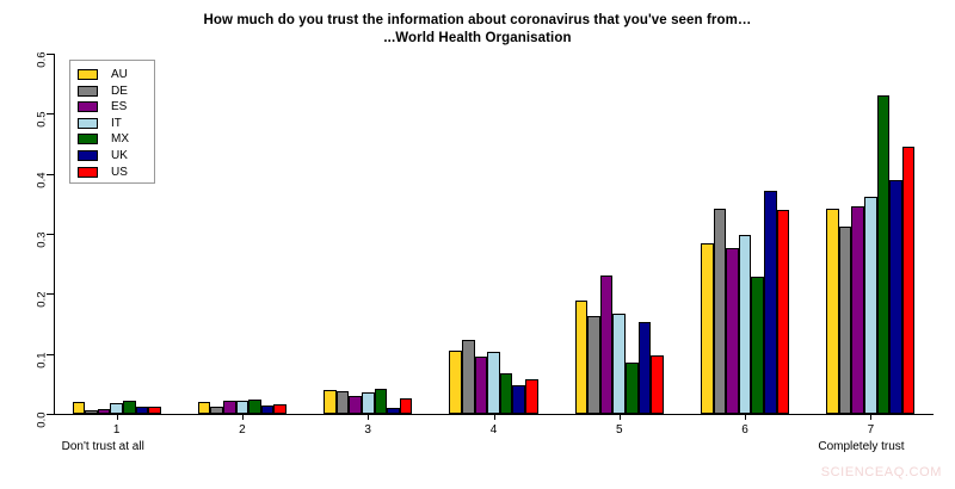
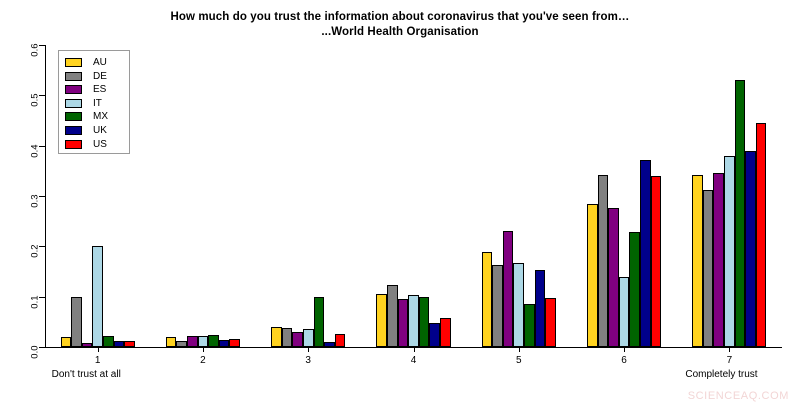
DE/1: 0.01 -> 0.10
IT/1: 0.02 -> 0.20
MX/3: 0.04 -> 0.10
MX/4: 0.07 -> 0.10
IT/6: 0.30 -> 0.14
IT/7: 0.36 -> 0.38
